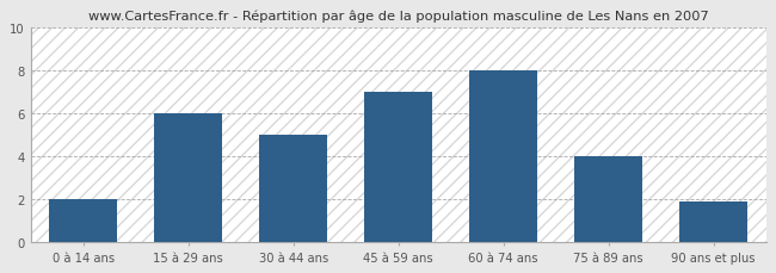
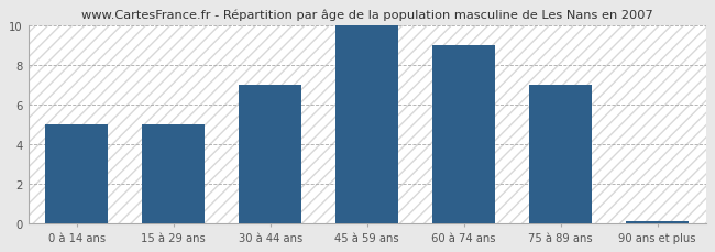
0 à 14 ans: 2.0 -> 5.0
15 à 29 ans: 6.0 -> 5.0
30 à 44 ans: 5.0 -> 7.0
45 à 59 ans: 7.0 -> 10.0
60 à 74 ans: 8.0 -> 9.0
75 à 89 ans: 4.0 -> 7.0
90 ans et plus: 1.9 -> 0.1
